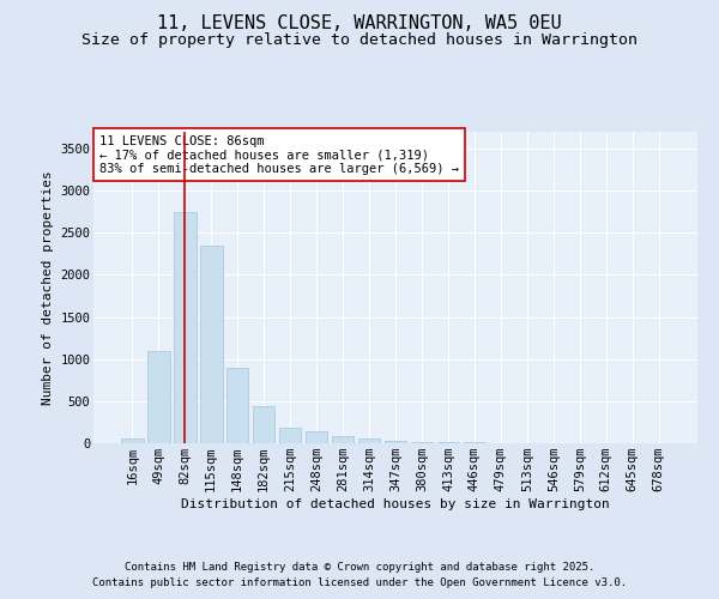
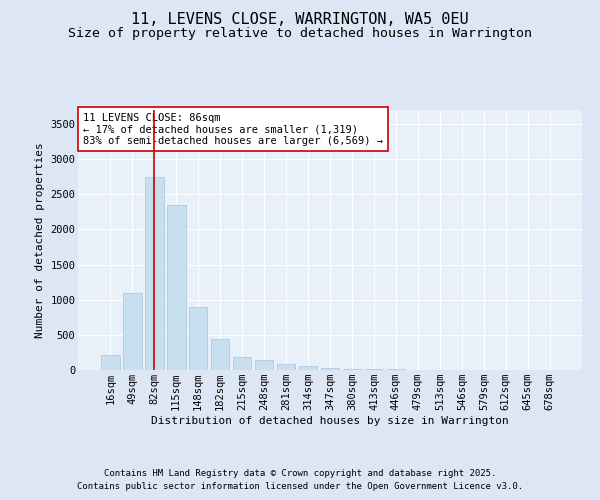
16sqm: 60 -> 220
